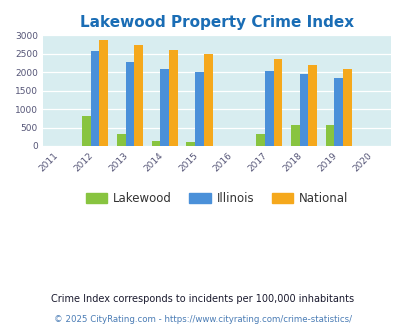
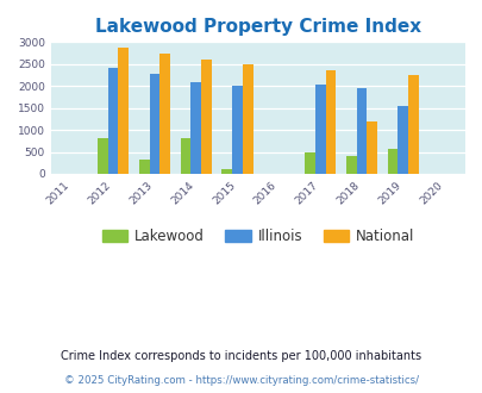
Illinois/2012: 2580 -> 2400
Lakewood/2014: 140 -> 800
Lakewood/2017: 330 -> 500
Lakewood/2018: 560 -> 400
National/2018: 2190 -> 1200
Illinois/2019: 1850 -> 1550
National/2019: 2090 -> 2250
